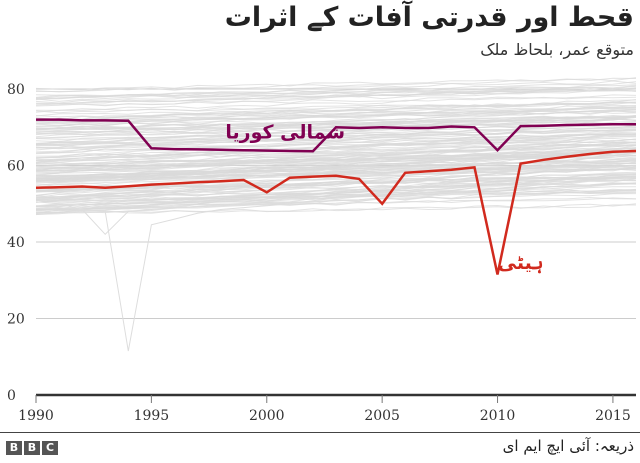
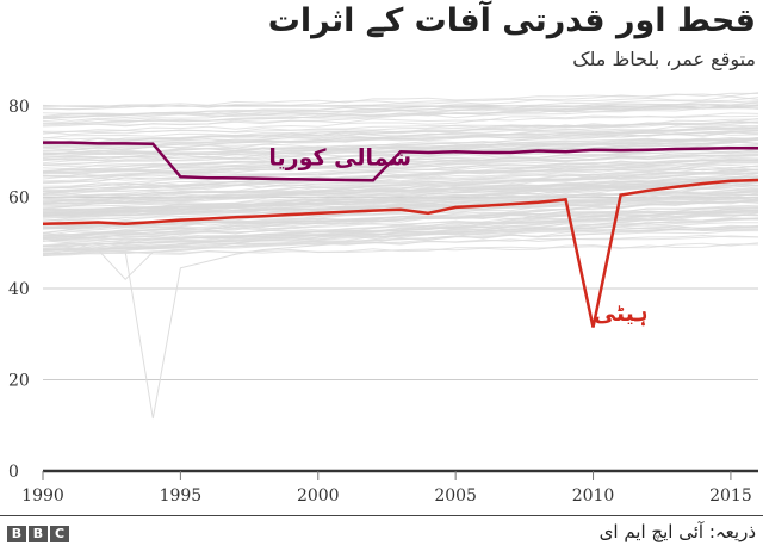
ہیٹی/2000: 53 -> 56
ہیٹی/2005: 50 -> 58
شمالی کوریا/2010: 64 -> 70
